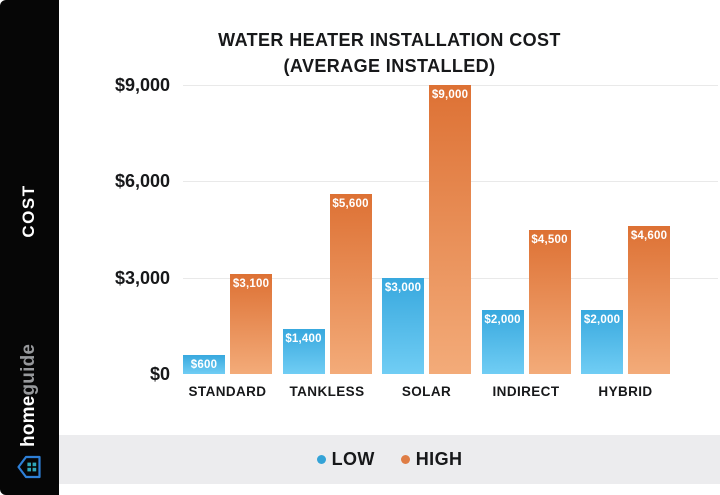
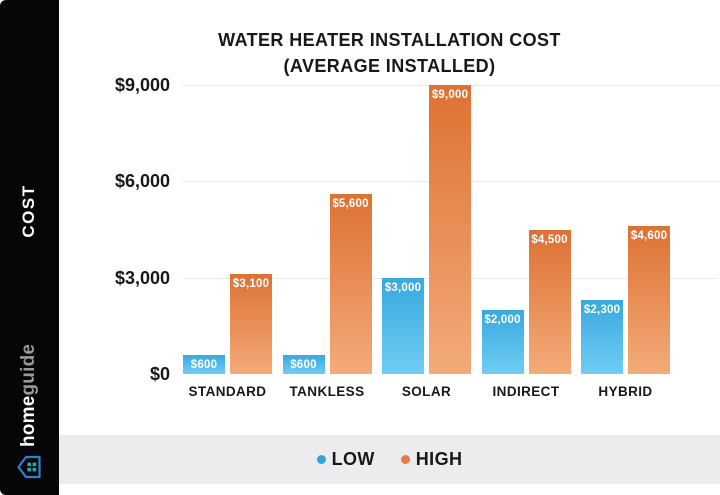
LOW/TANKLESS: $1,400 -> $600
LOW/HYBRID: $2,000 -> $2,300
